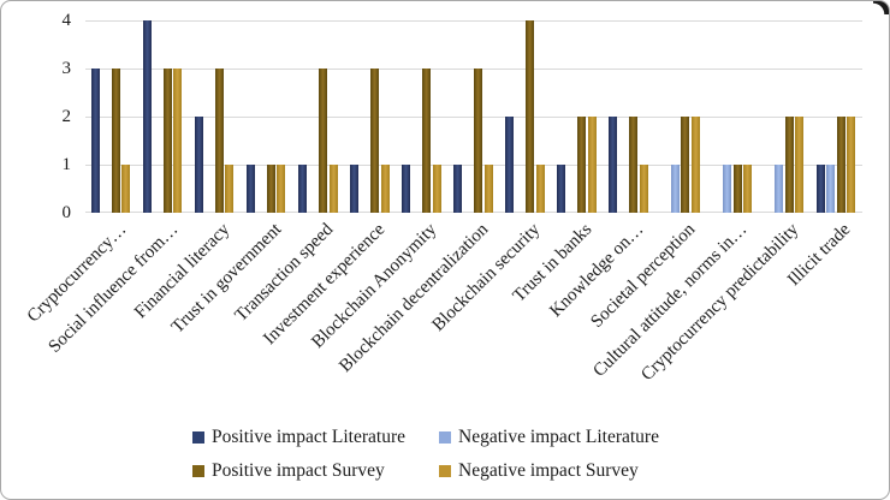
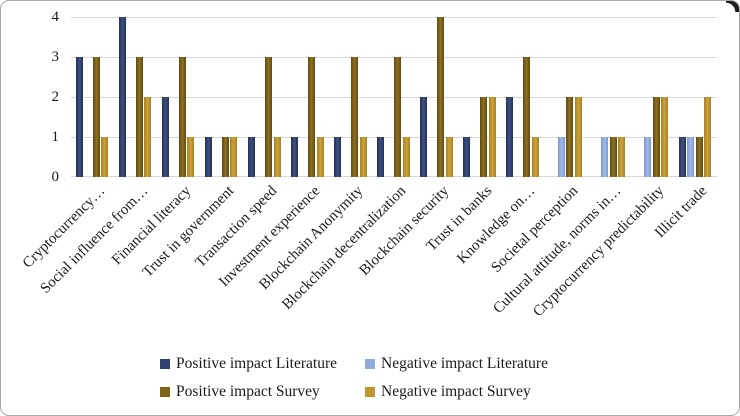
Negative impact Survey/Social influence from…: 3 -> 2
Positive impact Survey/Knowledge on…: 2 -> 3
Positive impact Survey/Illicit trade: 2 -> 1
